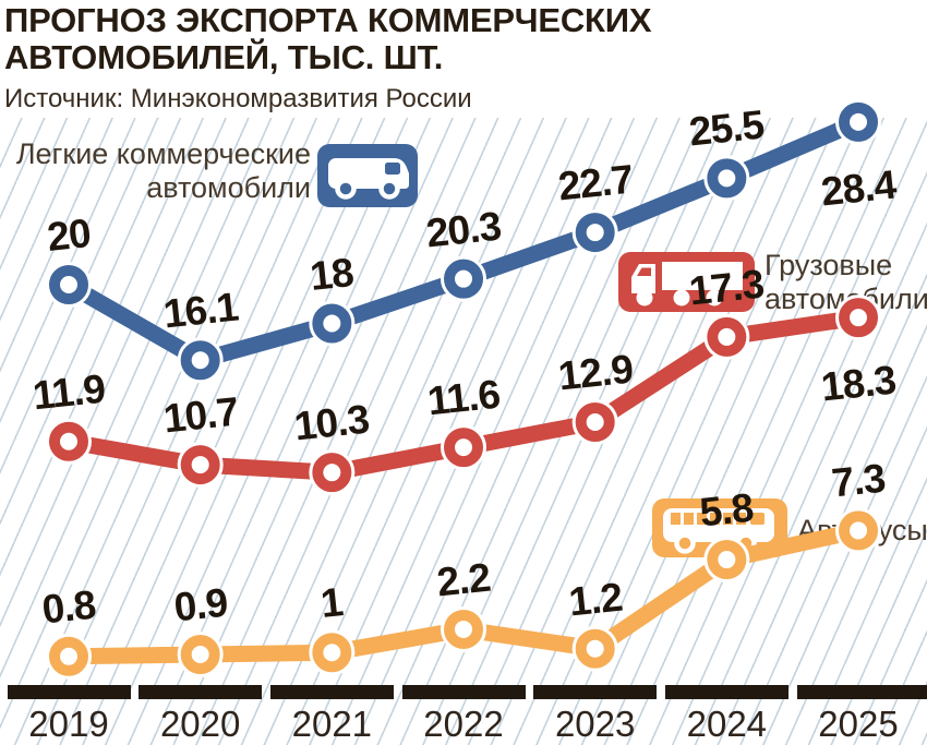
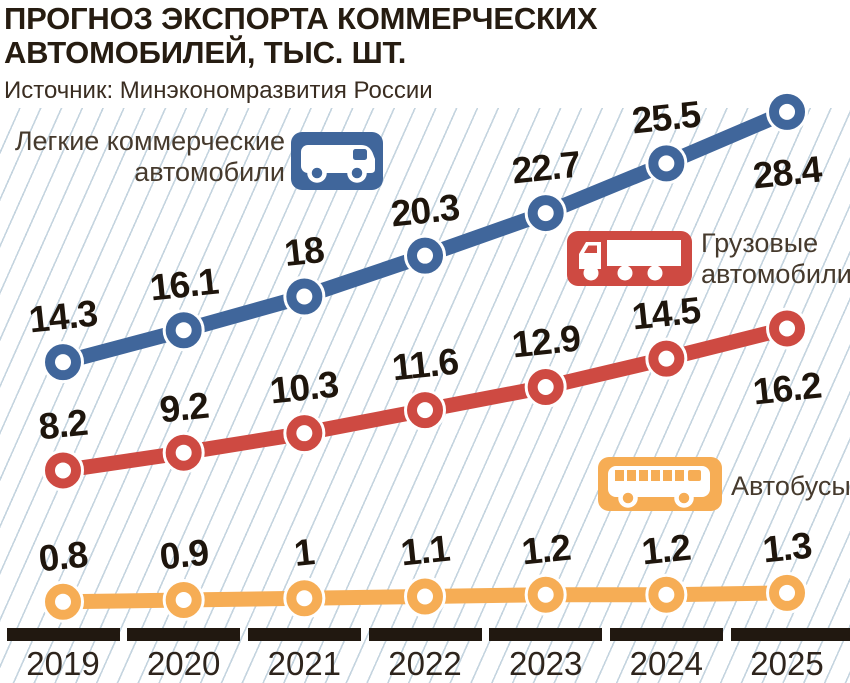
Легкие коммерческие автомобили/2019: 20 -> 14.3
Грузовые автомобили/2019: 11.9 -> 8.2
Грузовые автомобили/2020: 10.7 -> 9.2
Автобусы/2022: 2.2 -> 1.1
Грузовые автомобили/2024: 17.3 -> 14.5
Автобусы/2024: 5.8 -> 1.2
Грузовые автомобили/2025: 18.3 -> 16.2
Автобусы/2025: 7.3 -> 1.3
